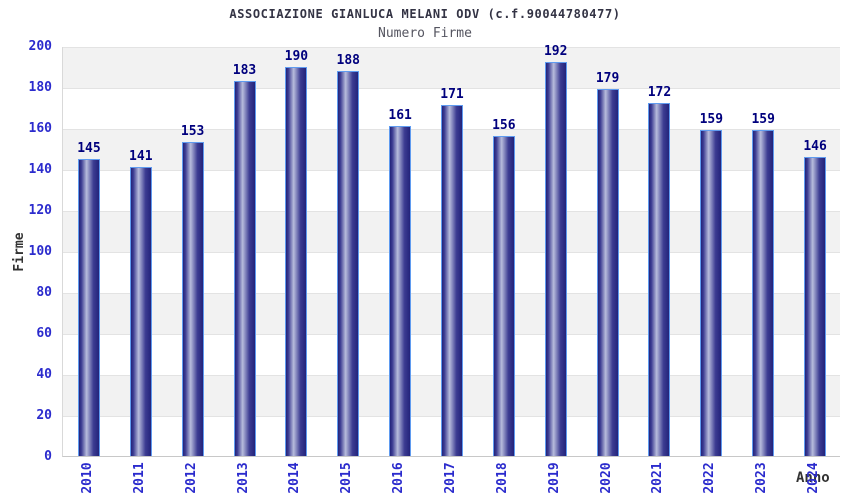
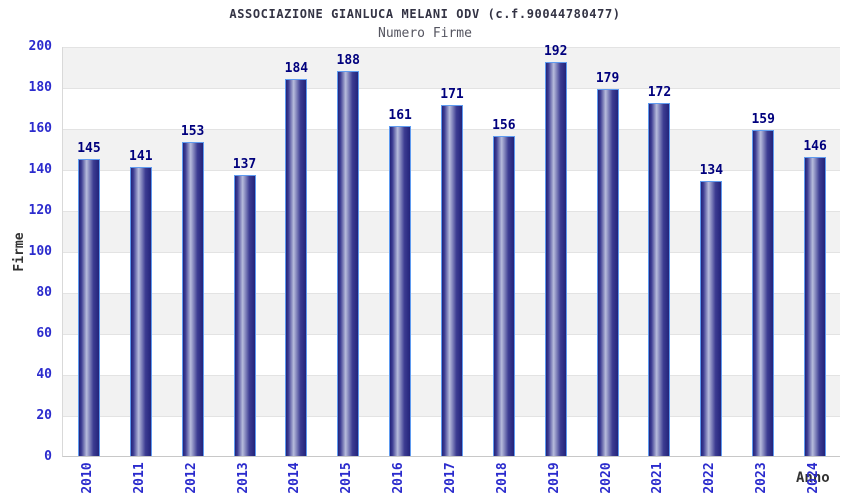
2013: 183 -> 137
2014: 190 -> 184
2022: 159 -> 134
